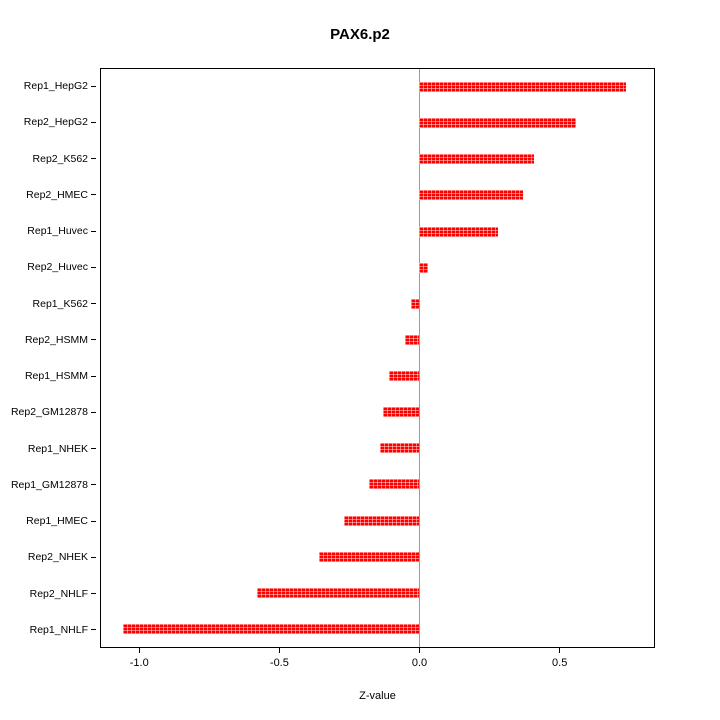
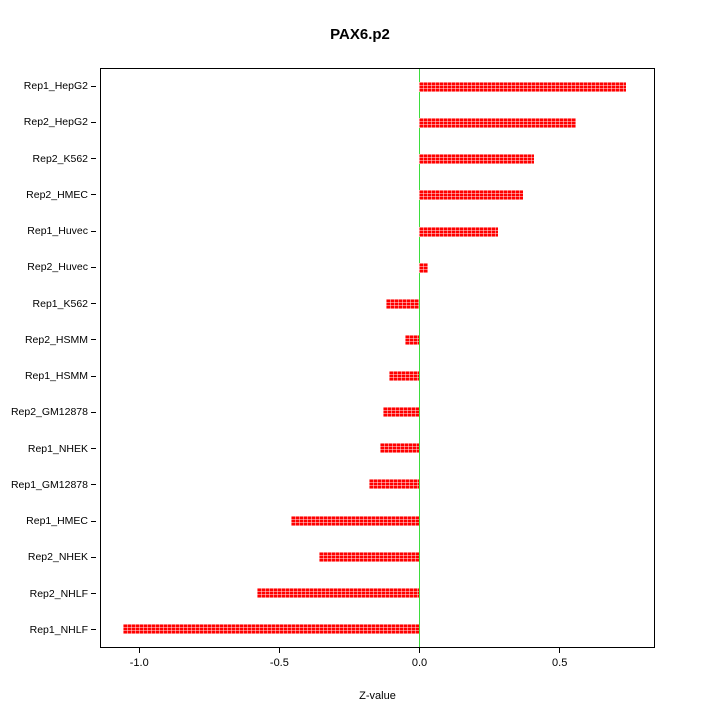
Rep1_K562: -0.03 -> -0.12
Rep1_HMEC: -0.27 -> -0.46
